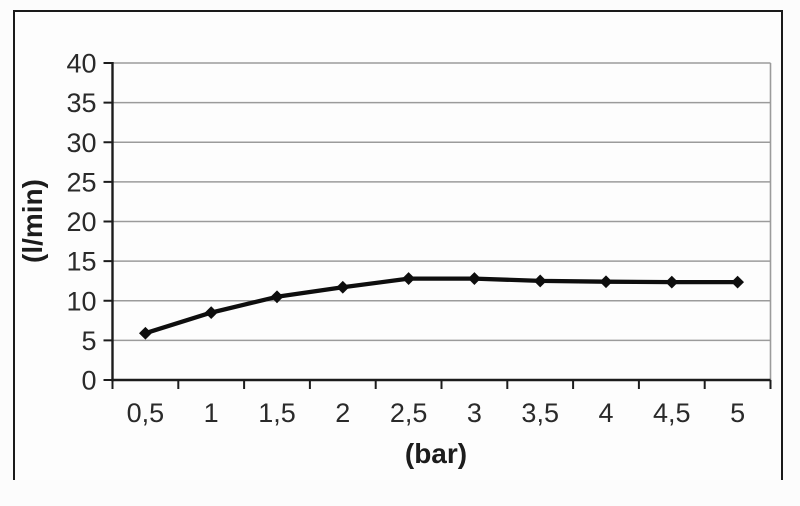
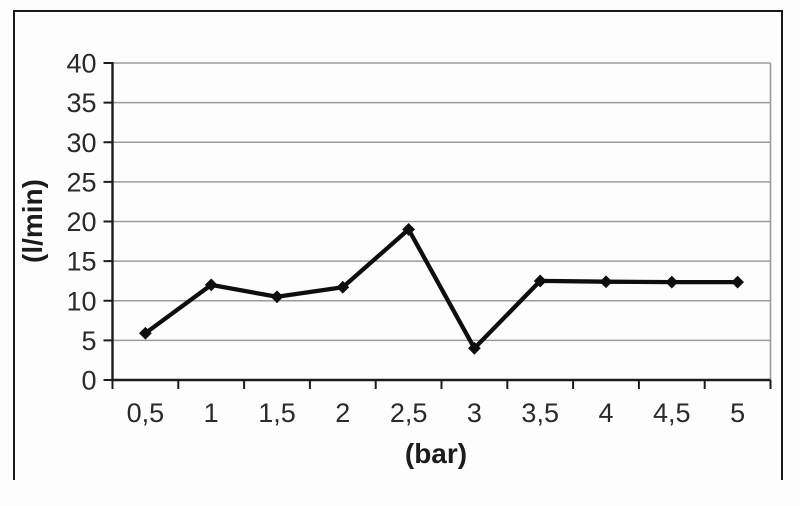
1: 8 -> 12
2,5: 13 -> 19
3: 13 -> 4
